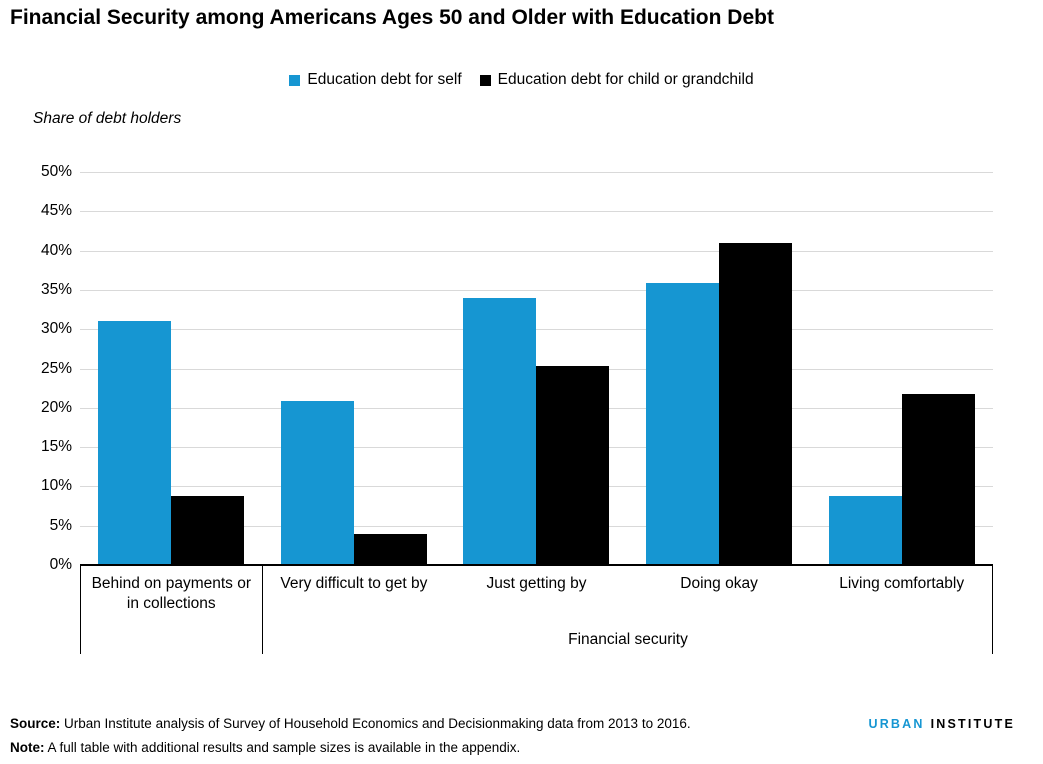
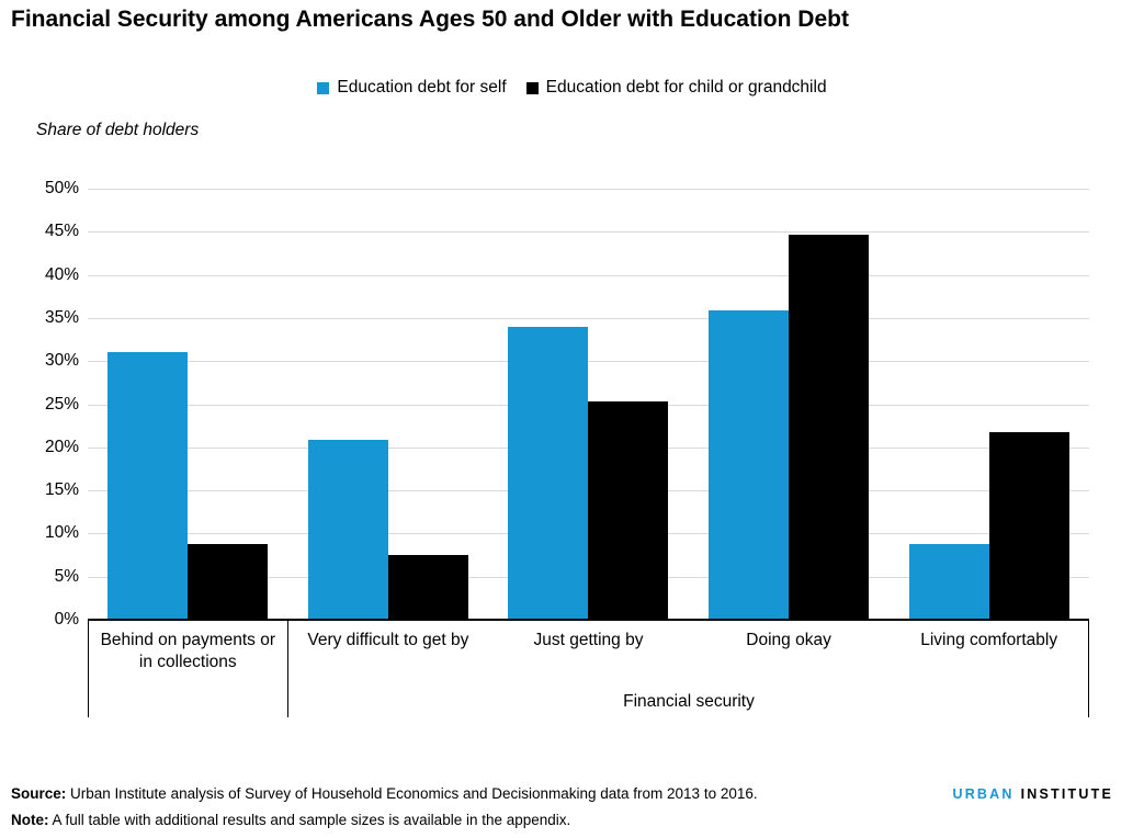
Education debt for child or grandchild/Very difficult to get by: 4% -> 8%
Education debt for child or grandchild/Doing okay: 41% -> 45%
